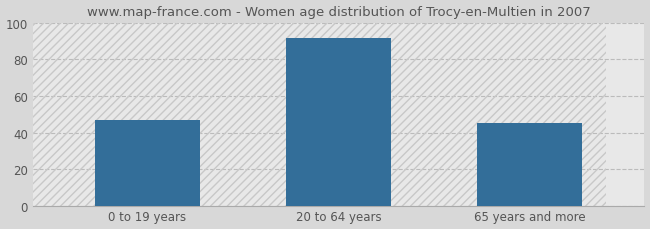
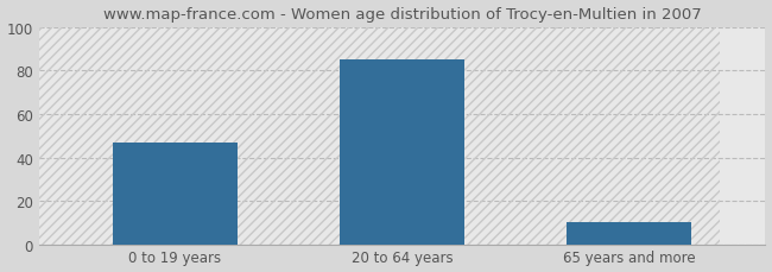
20 to 64 years: 92 -> 85
65 years and more: 45 -> 10
